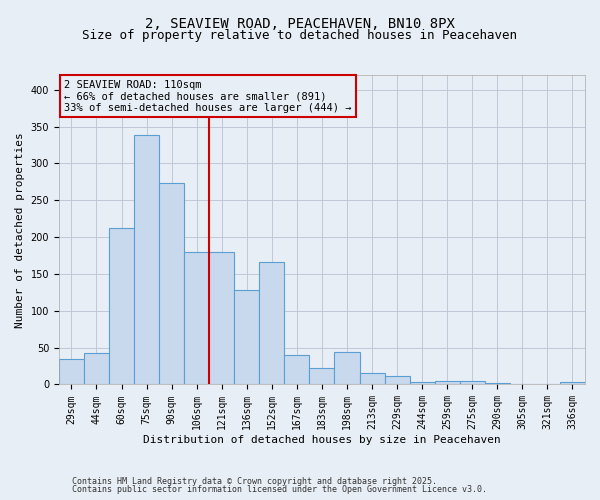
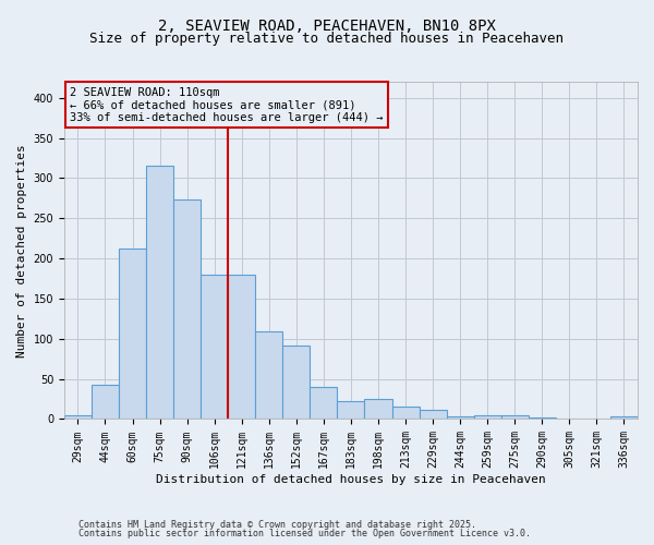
29sqm: 34 -> 5
75sqm: 338 -> 315
136sqm: 128 -> 109
152sqm: 166 -> 92
198sqm: 44 -> 25
